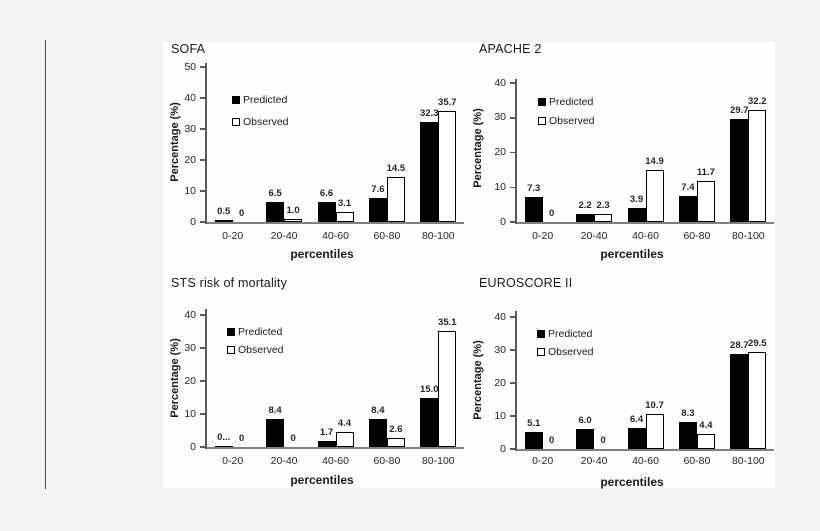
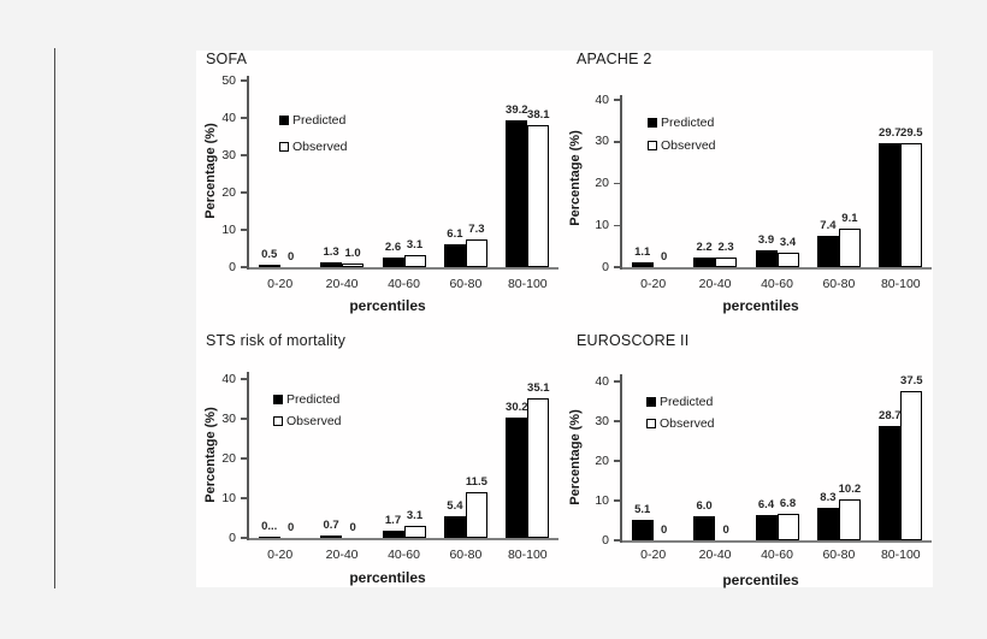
SOFA/Predicted/20-40: 6.5 -> 1.3
SOFA/Predicted/40-60: 6.6 -> 2.6
SOFA/Predicted/60-80: 7.6 -> 6.1
SOFA/Observed/60-80: 14.5 -> 7.3
SOFA/Predicted/80-100: 32.3 -> 39.2
SOFA/Observed/80-100: 35.7 -> 38.1
APACHE 2/Predicted/0-20: 7.3 -> 1.1
APACHE 2/Observed/40-60: 14.9 -> 3.4
APACHE 2/Observed/60-80: 11.7 -> 9.1
APACHE 2/Observed/80-100: 32.2 -> 29.5
STS risk of mortality/Predicted/20-40: 8.4 -> 0.7
STS risk of mortality/Observed/40-60: 4.4 -> 3.1
STS risk of mortality/Predicted/60-80: 8.4 -> 5.4
STS risk of mortality/Observed/60-80: 2.6 -> 11.5
STS risk of mortality/Predicted/80-100: 15.0 -> 30.2
EUROSCORE II/Observed/40-60: 10.7 -> 6.8
EUROSCORE II/Observed/60-80: 4.4 -> 10.2
EUROSCORE II/Observed/80-100: 29.5 -> 37.5
